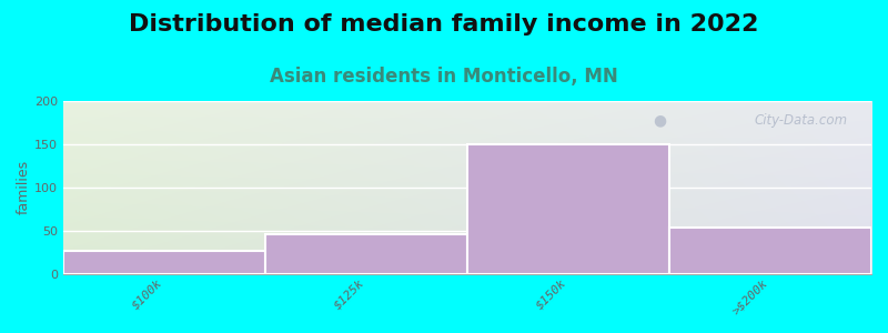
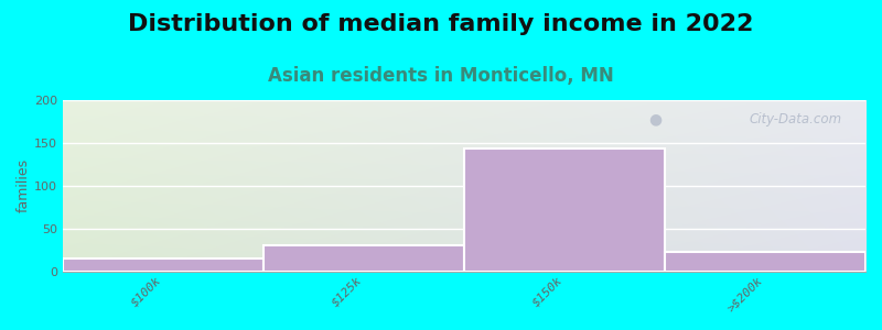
$100k: 26 -> 15
$125k: 46 -> 30
$150k: 150 -> 143
>$200k: 54 -> 22
